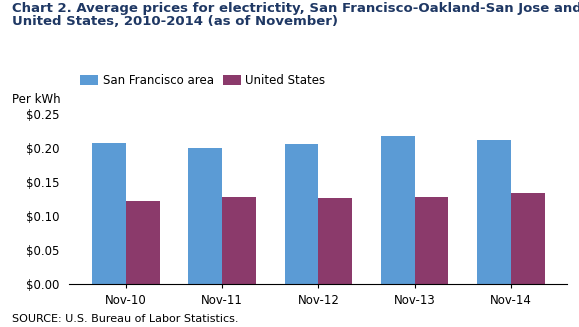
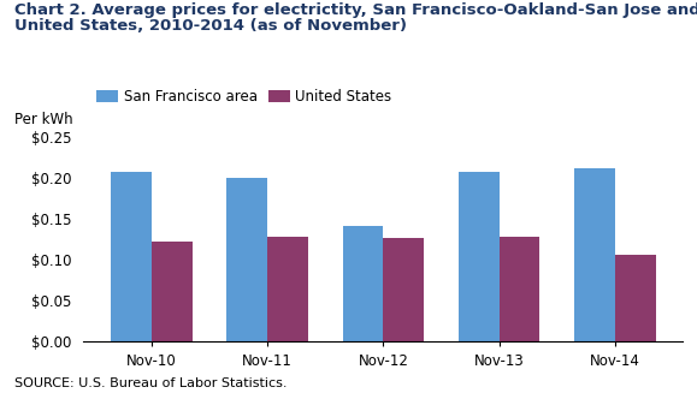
San Francisco area/Nov-12: $0.207 -> $0.142
San Francisco area/Nov-13: $0.219 -> $0.208
United States/Nov-14: $0.134 -> $0.106
